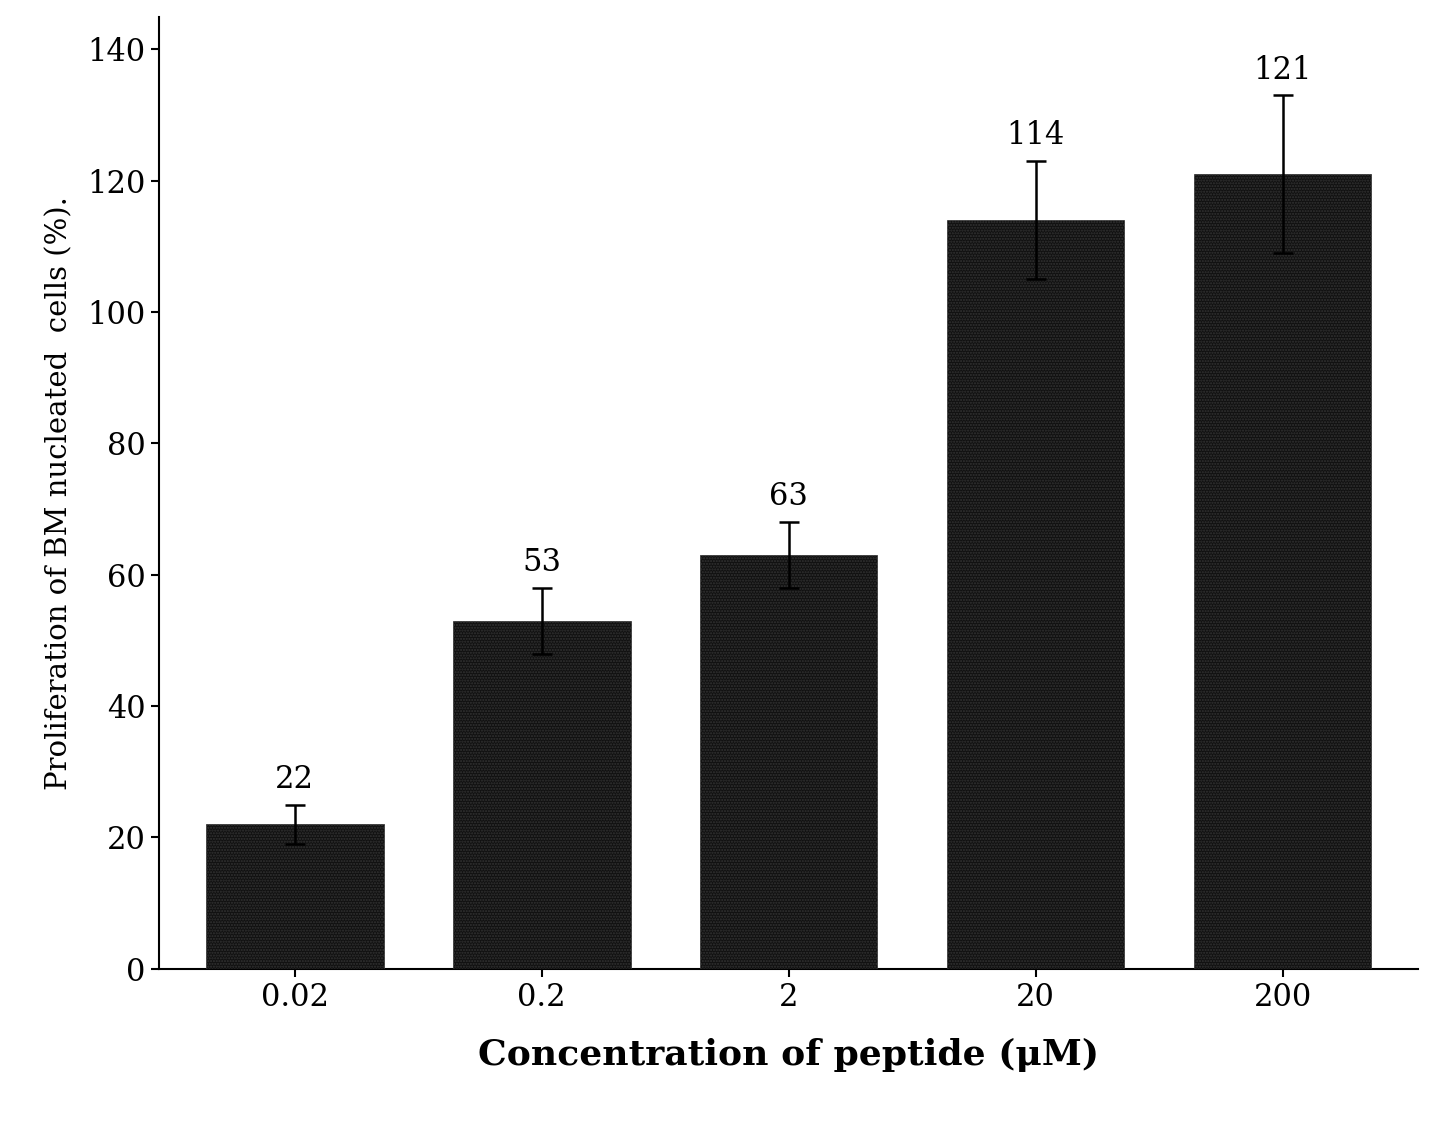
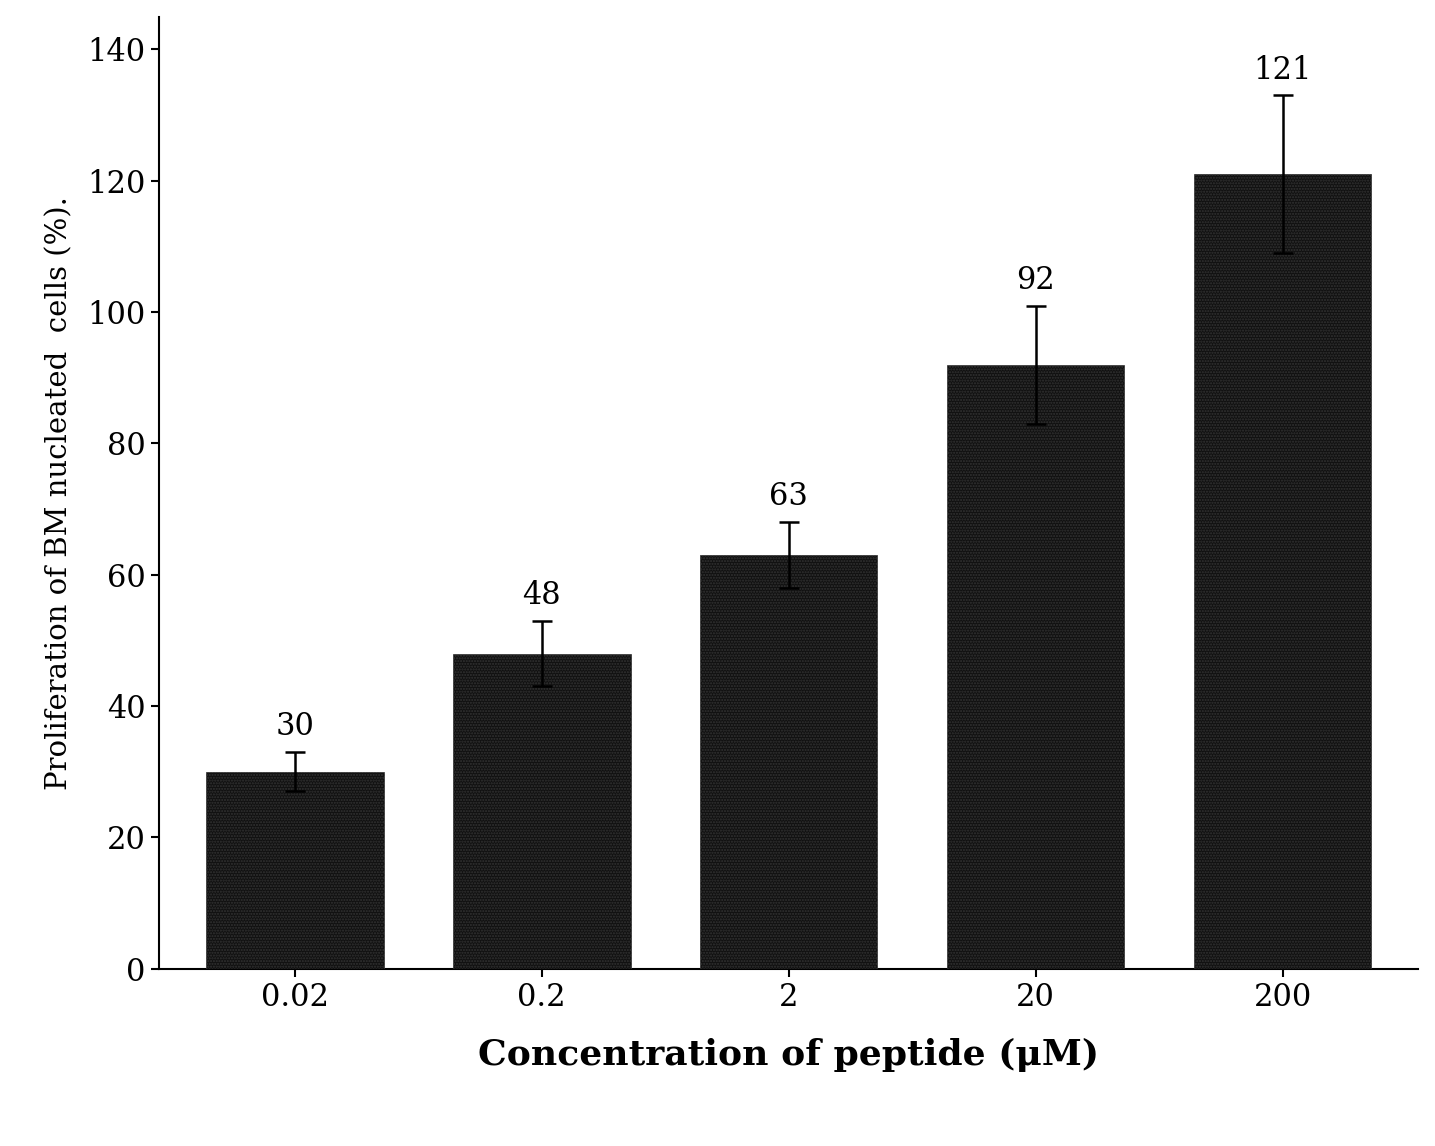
0.02: 22 -> 30
0.2: 53 -> 48
20: 114 -> 92
